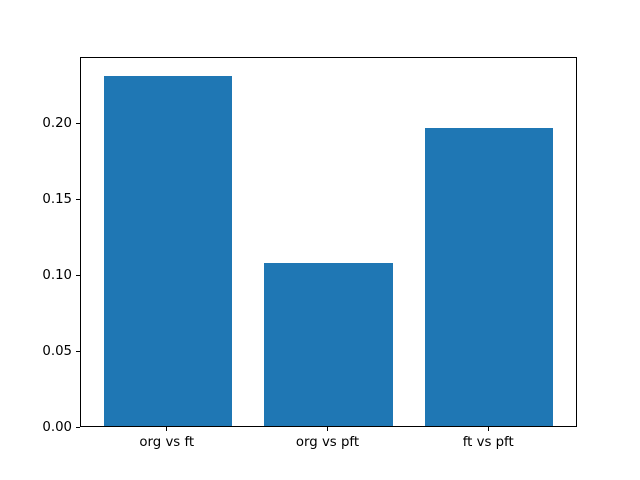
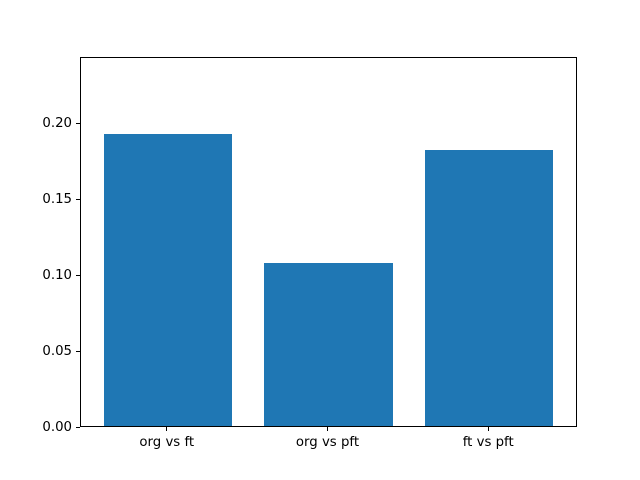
org vs ft: 0.232 -> 0.193
ft vs pft: 0.197 -> 0.183
